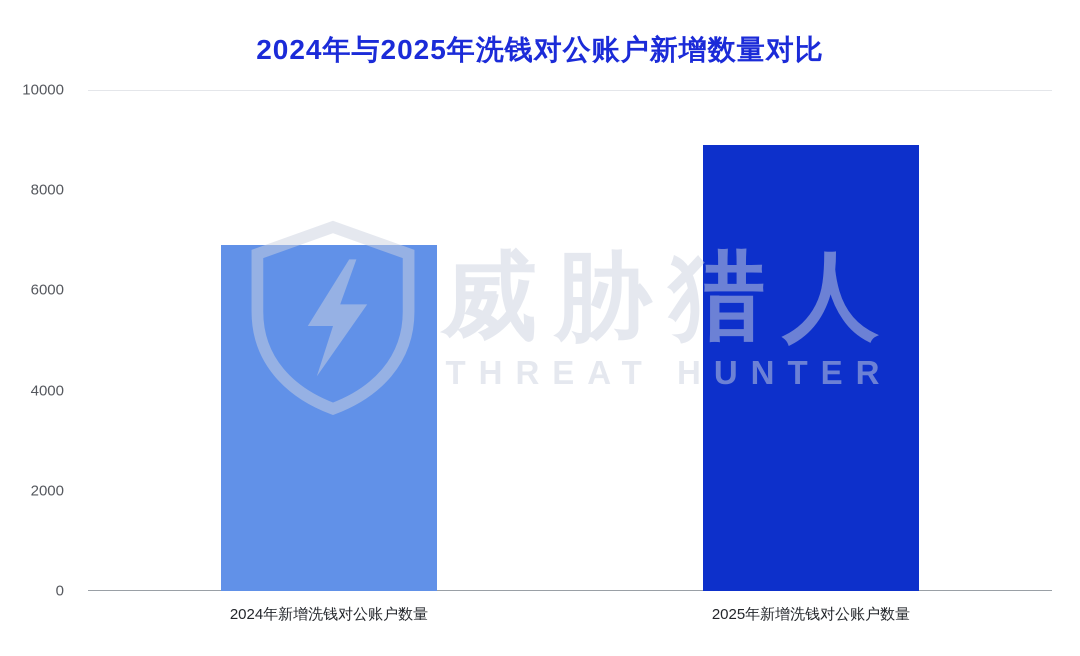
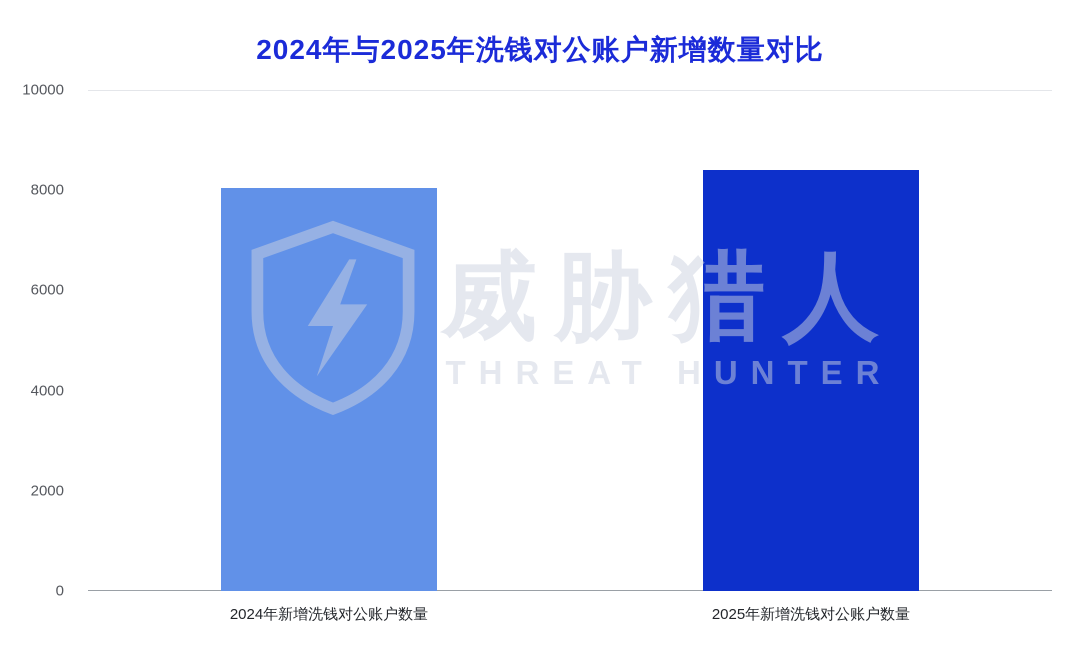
2024年新增洗钱对公账户数量: 6900 -> 8000
2025年新增洗钱对公账户数量: 8900 -> 8400
